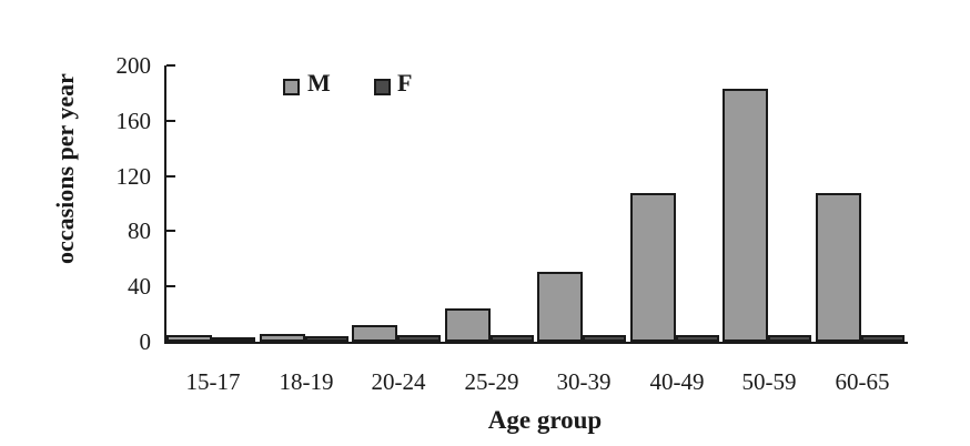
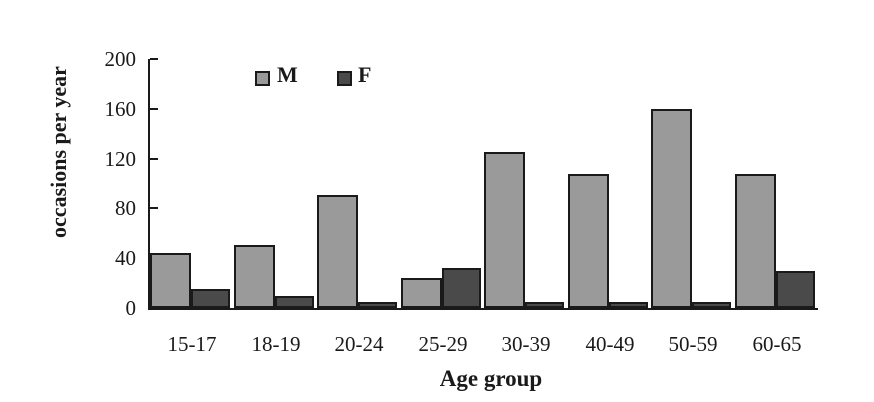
M/15-17: 5 -> 44
F/15-17: 3 -> 15
M/18-19: 6 -> 51
F/18-19: 4 -> 10
M/20-24: 12 -> 91
F/25-29: 5 -> 32
M/30-39: 51 -> 125
M/50-59: 183 -> 160
F/60-65: 5 -> 30
